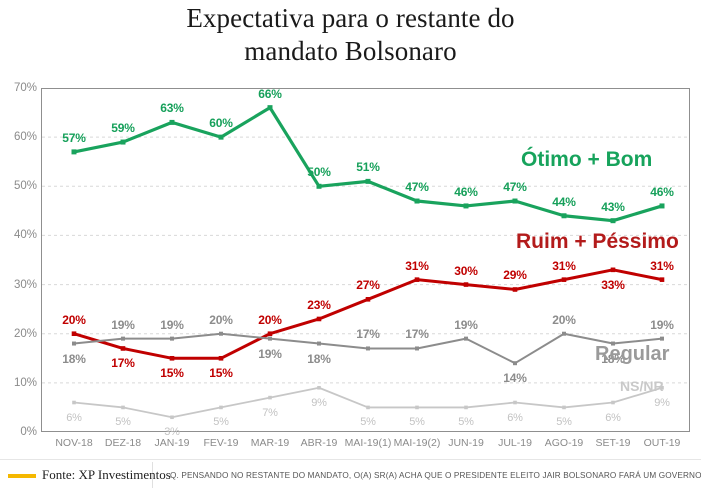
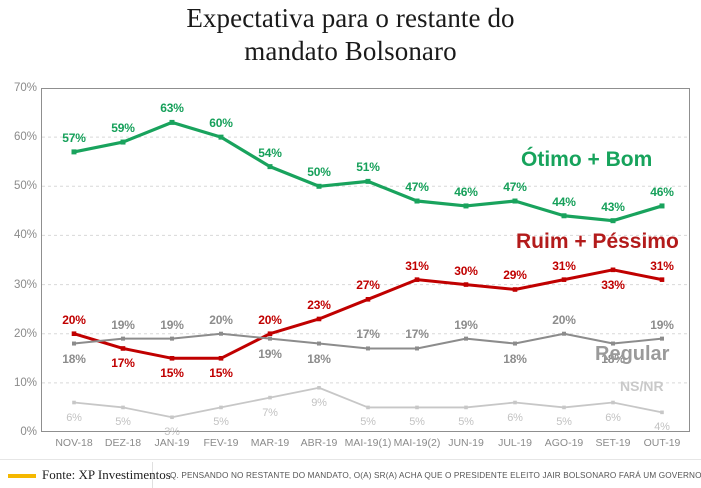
Ótimo + Bom/MAR-19: 66% -> 54%
Regular/JUL-19: 14% -> 18%
NS/NR/OUT-19: 9% -> 4%
